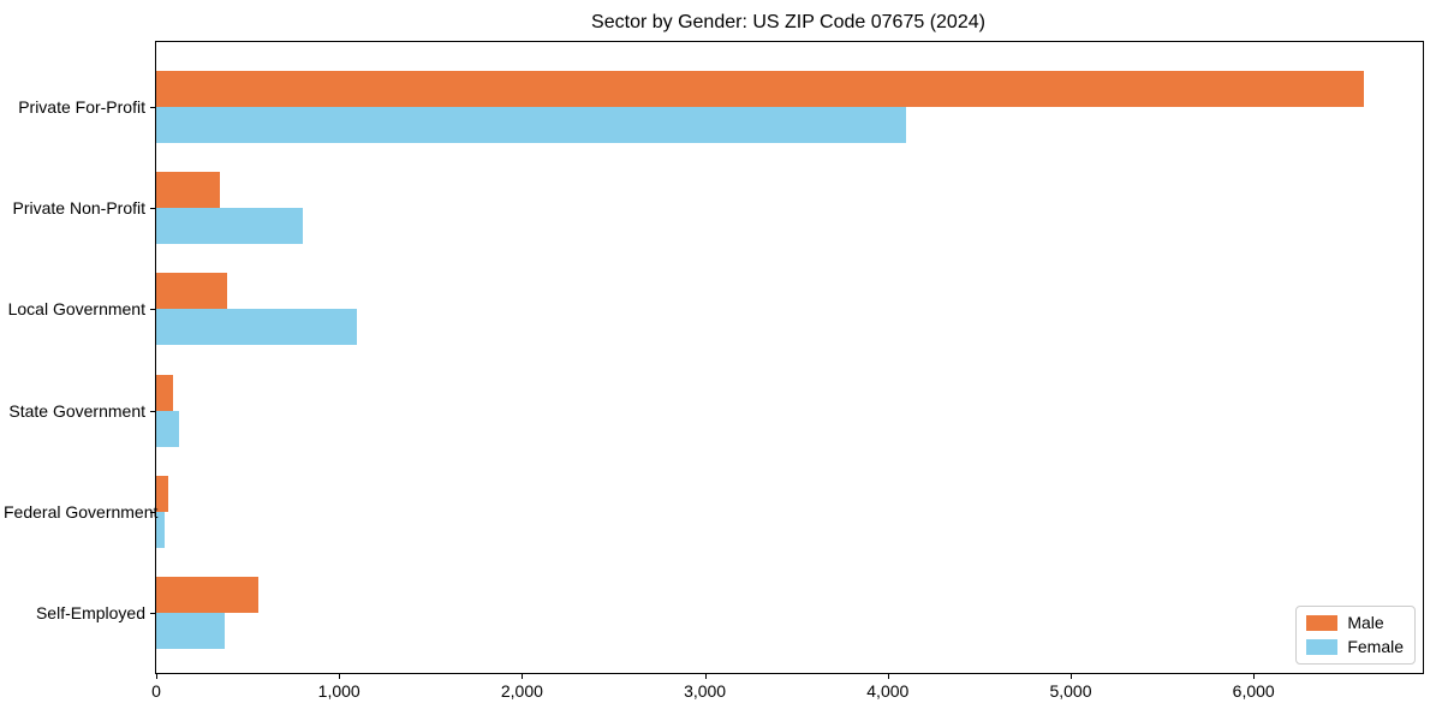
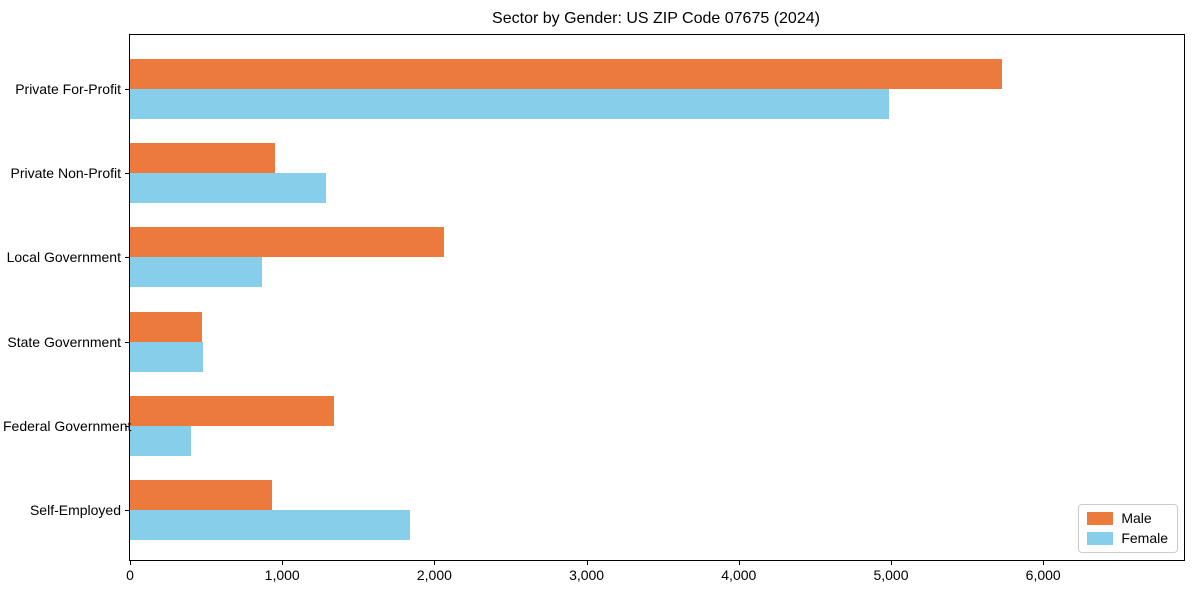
Male/Private For-Profit: 6600 -> 5730
Female/Private For-Profit: 4100 -> 4990
Male/Private Non-Profit: 350 -> 950
Female/Private Non-Profit: 800 -> 1290
Male/Local Government: 390 -> 2060
Female/Local Government: 1100 -> 870
Male/State Government: 90 -> 470
Female/State Government: 120 -> 480
Male/Federal Government: 60 -> 1340
Female/Federal Government: 40 -> 400
Male/Self-Employed: 560 -> 930
Female/Self-Employed: 380 -> 1840
